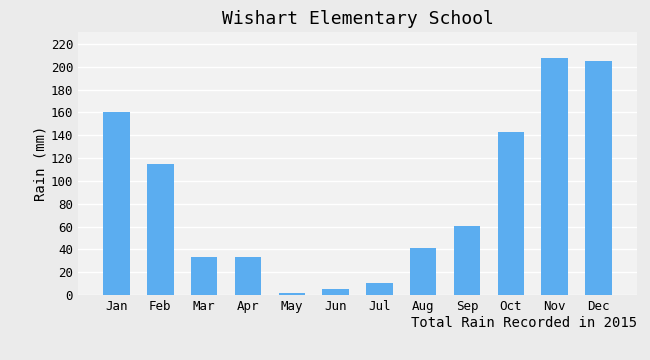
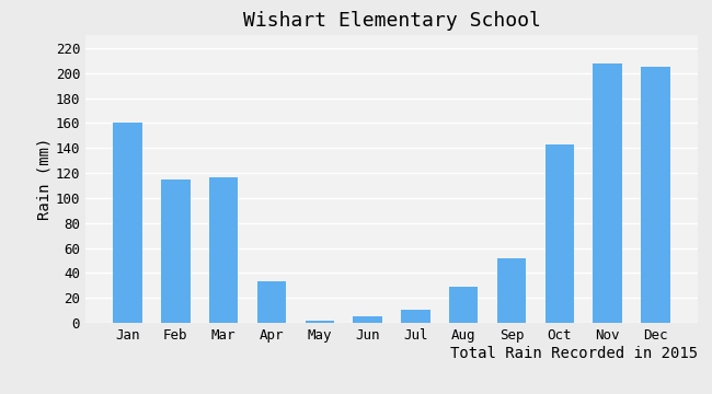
Mar: 33 -> 117
Aug: 41 -> 29
Sep: 61 -> 52
